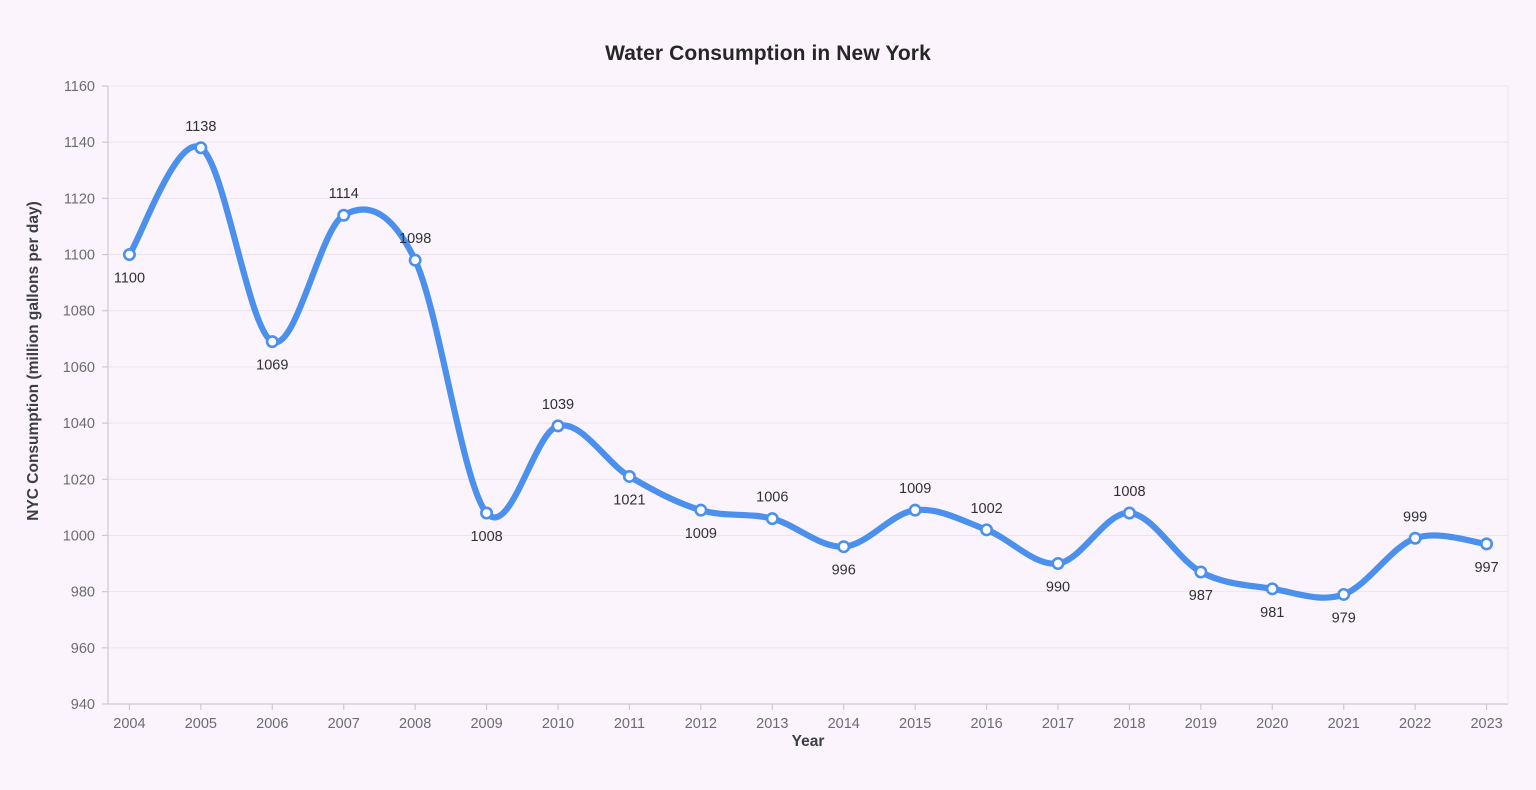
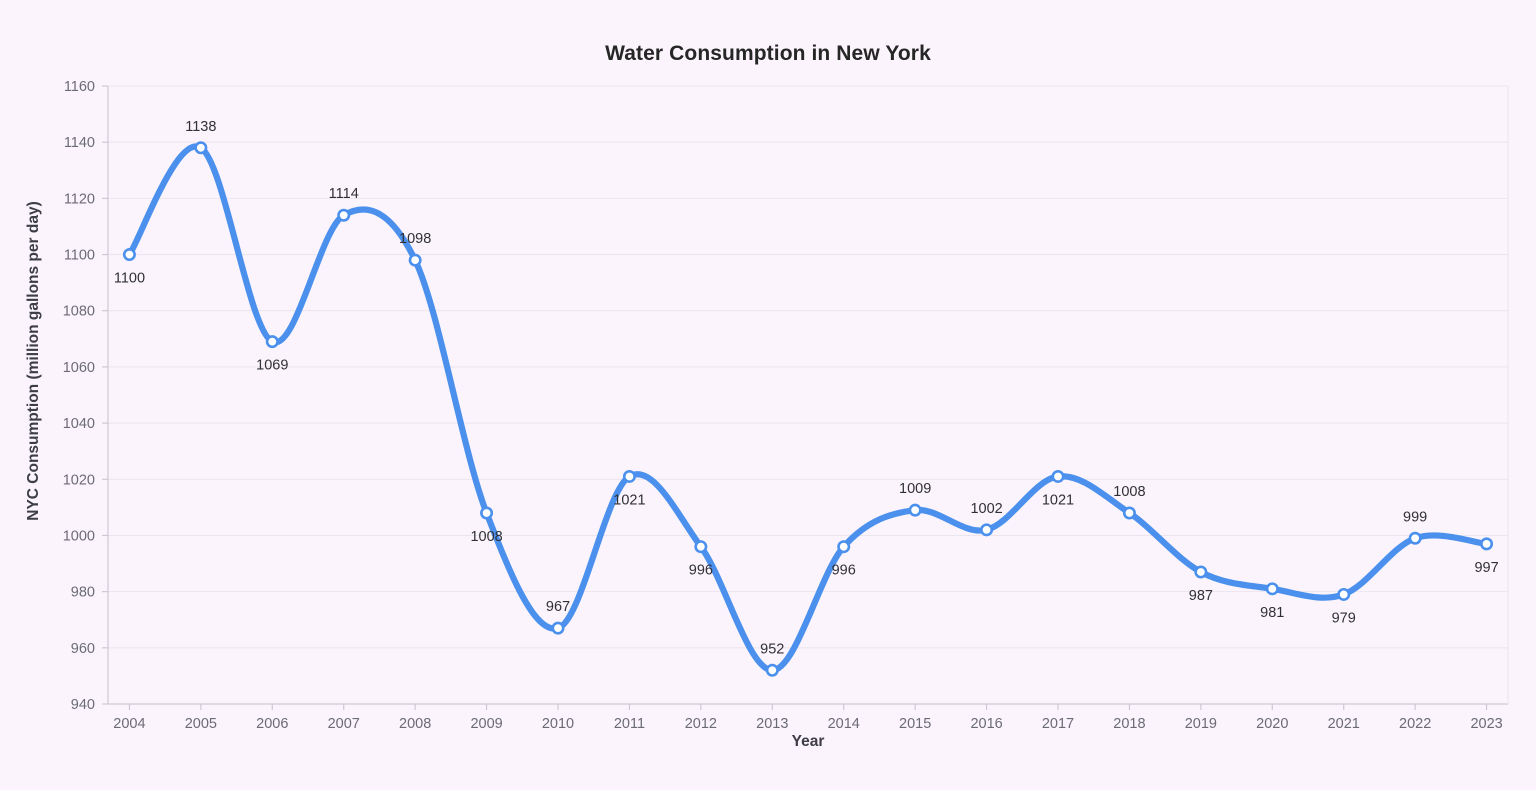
2010: 1039 -> 967
2012: 1009 -> 996
2013: 1006 -> 952
2017: 990 -> 1021
